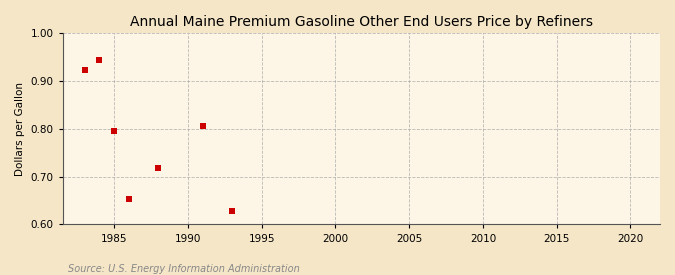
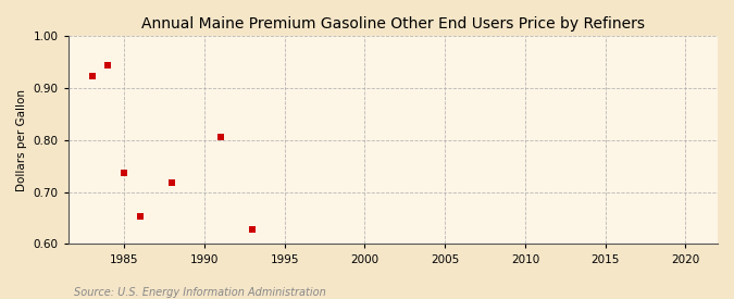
1985: 0.795 -> 0.737
